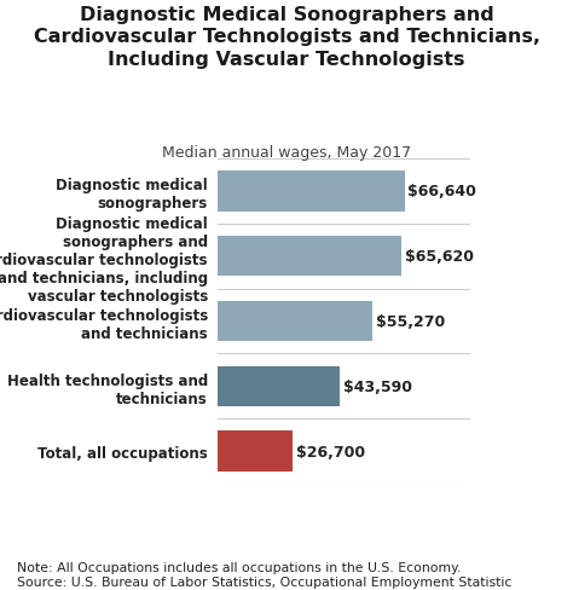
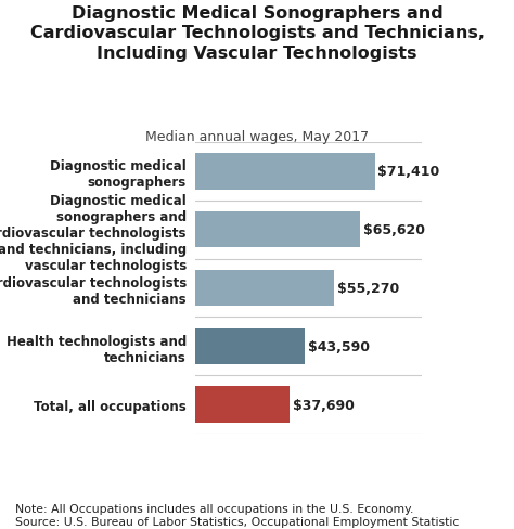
Diagnostic medical sonographers: $66,640 -> $71,410
Total, all occupations: $26,700 -> $37,690
